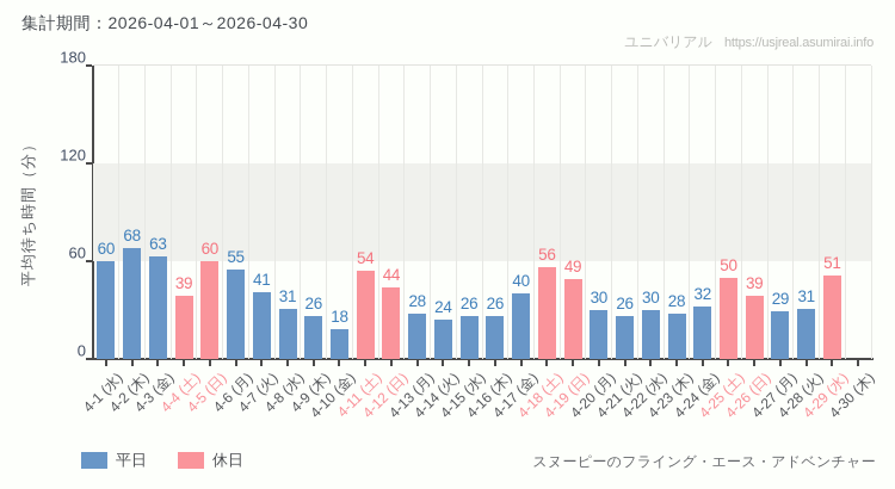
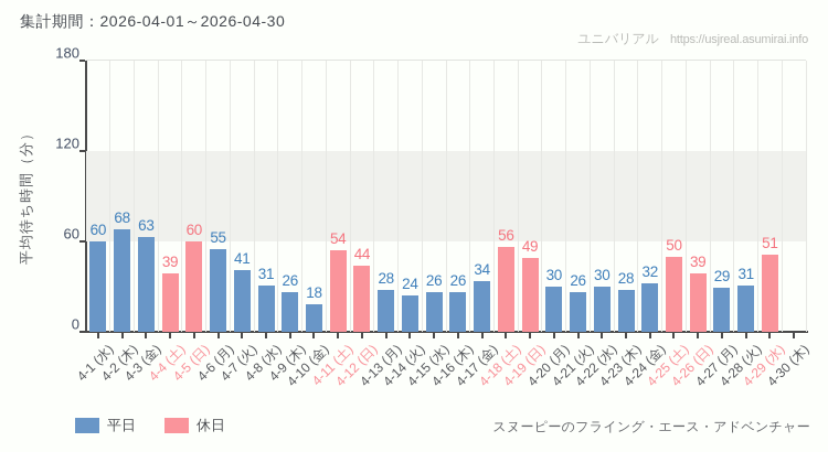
4-17 (金): 40 -> 34
